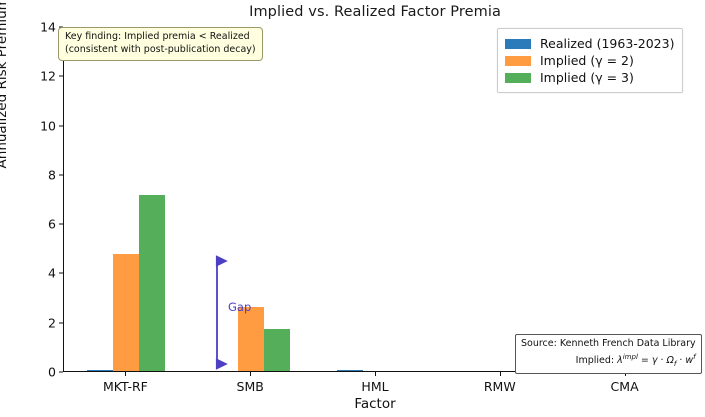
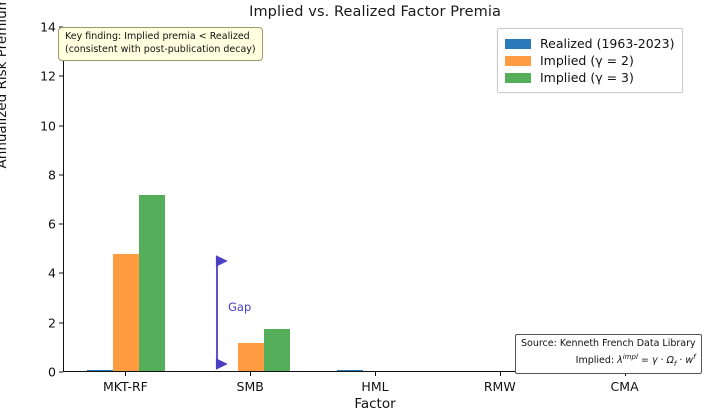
Implied (γ = 2)/SMB: 2.6 -> 1.1
